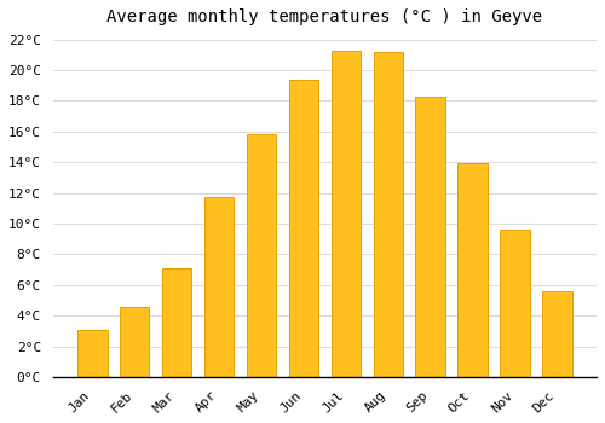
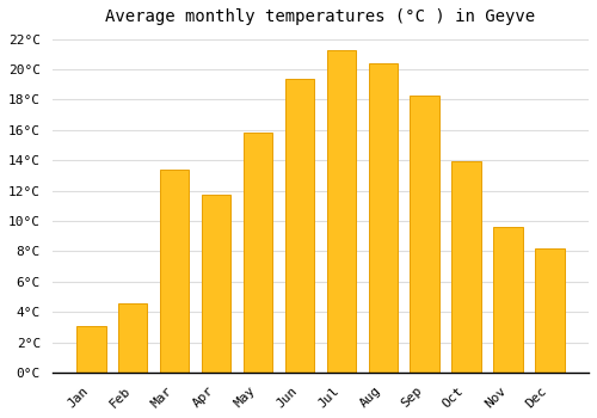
Mar: 7.1°C -> 13.4°C
Aug: 21.2°C -> 20.4°C
Dec: 5.6°C -> 8.2°C
